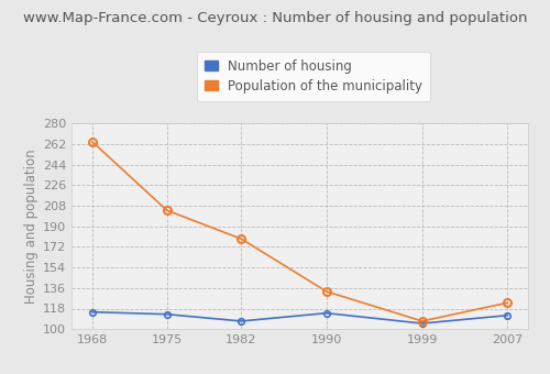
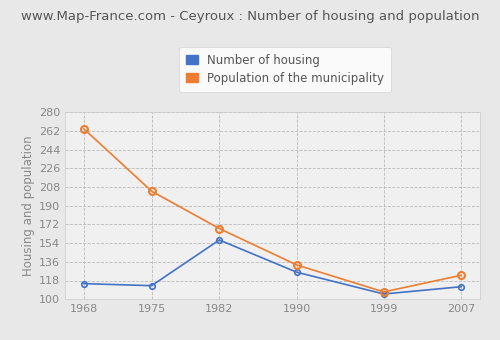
Number of housing/1982: 107 -> 157
Population of the municipality/1982: 179 -> 168
Number of housing/1990: 114 -> 126
